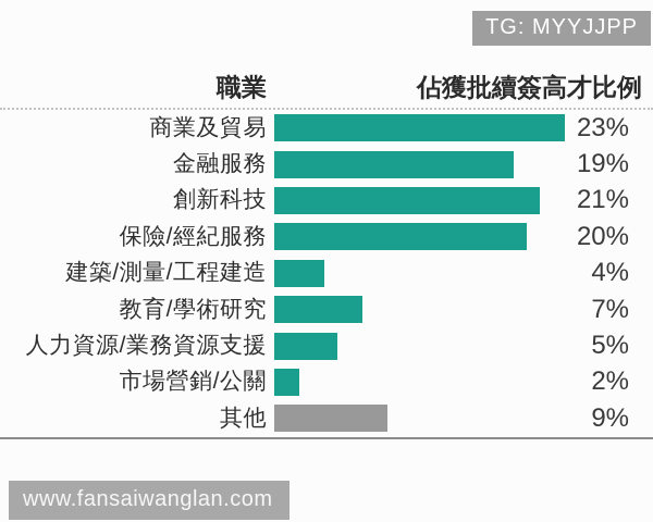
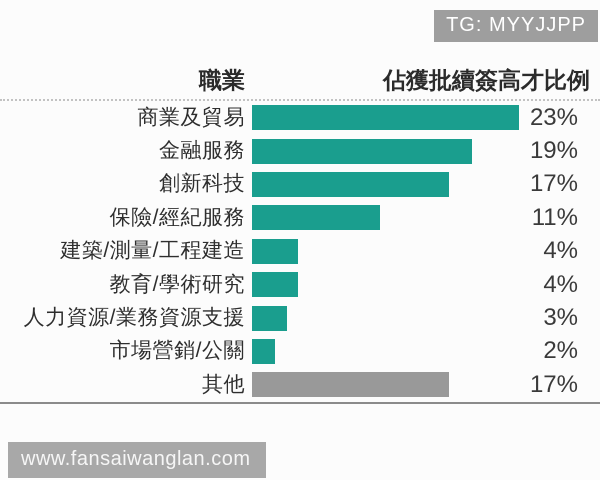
創新科技: 21% -> 17%
保險/經紀服務: 20% -> 11%
教育/學術研究: 7% -> 4%
人力資源/業務資源支援: 5% -> 3%
其他: 9% -> 17%
